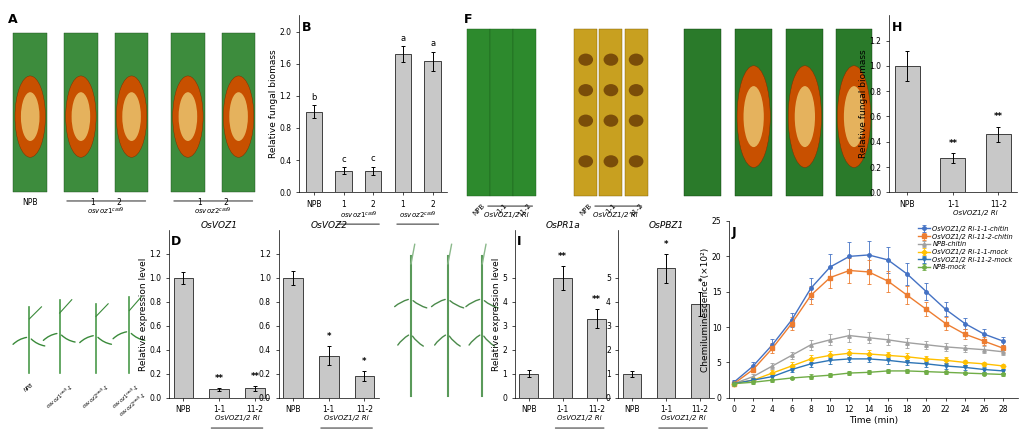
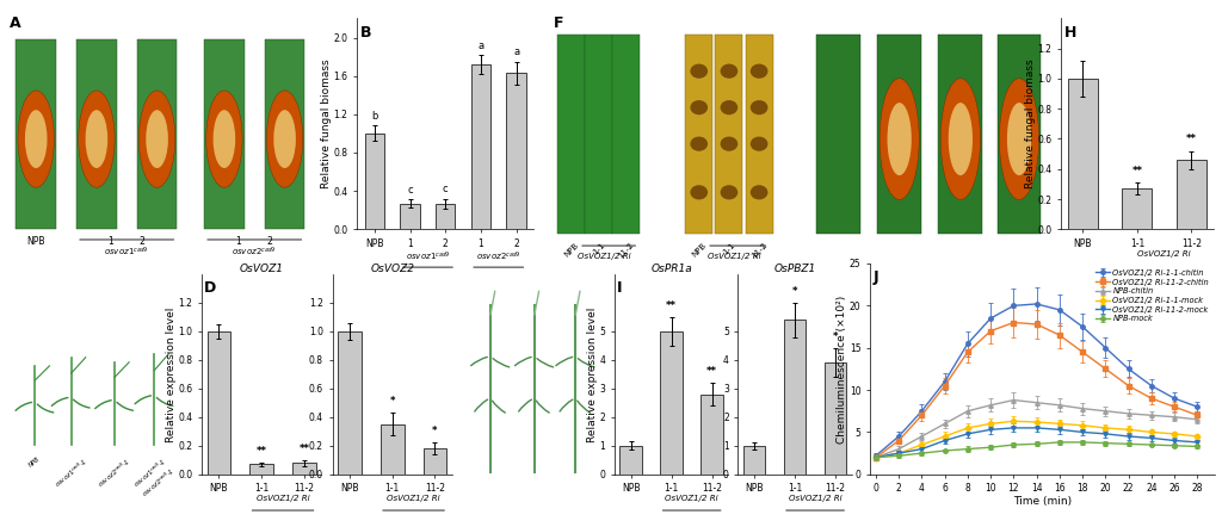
OsPR1a/11-2: 3.3 -> 2.8
